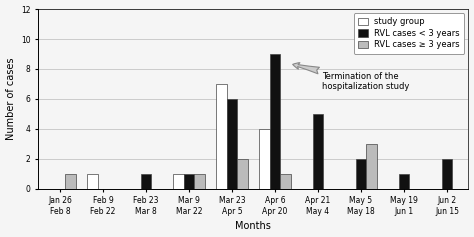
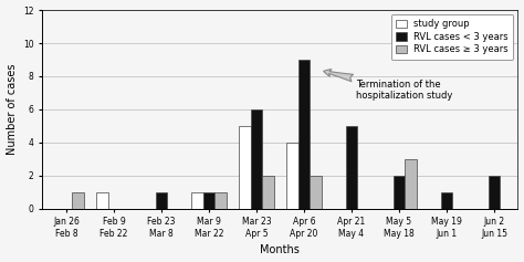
study group/Mar 23 Apr 5: 7 -> 5
RVL cases ≥ 3 years/Apr 6 Apr 20: 1 -> 2
